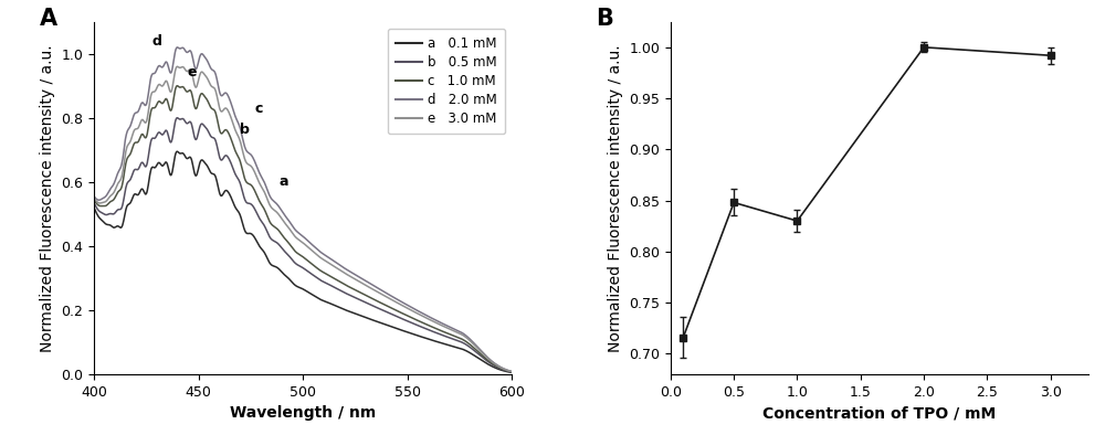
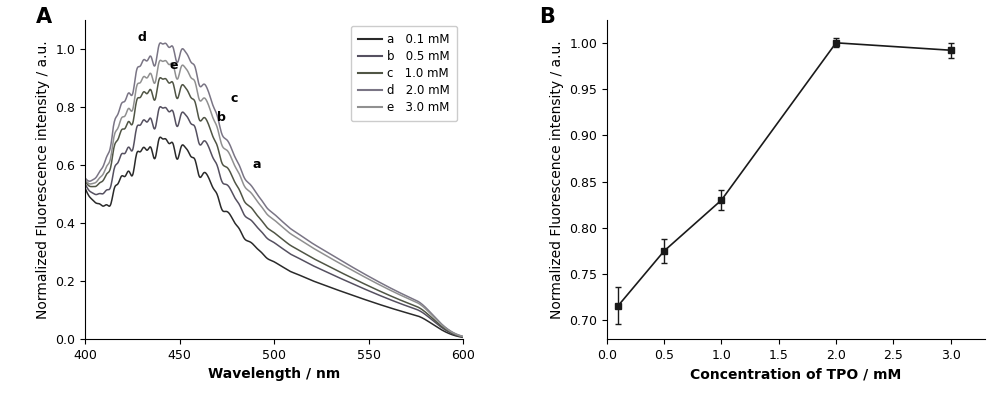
0.5: 0.848 -> 0.775
